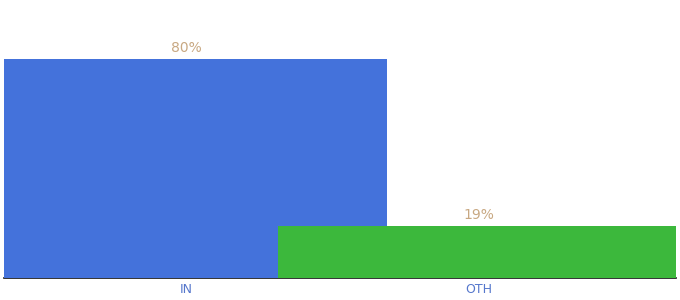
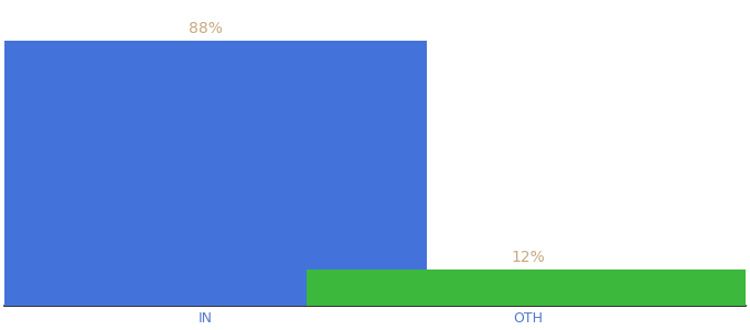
IN: 80% -> 88%
OTH: 19% -> 12%
